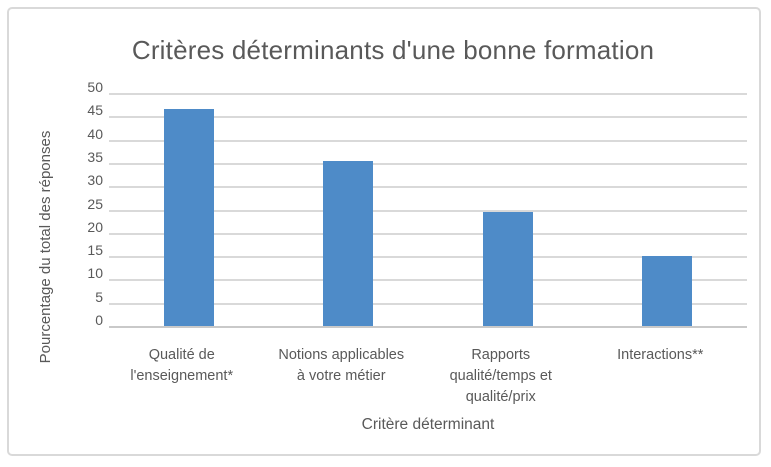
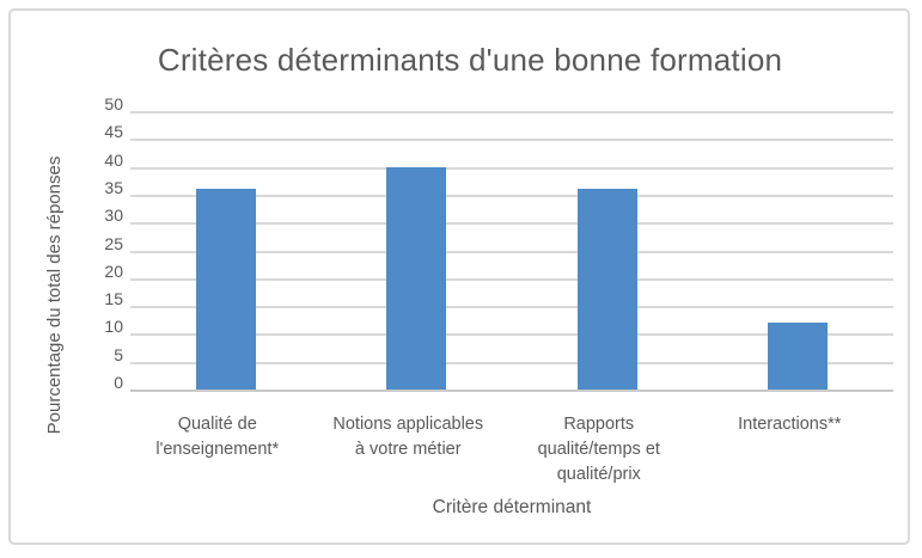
Qualité de l'enseignement*: 46 -> 36
Notions applicables à votre métier: 36 -> 40
Rapports qualité/temps et qualité/prix: 24 -> 36
Interactions**: 15 -> 12
